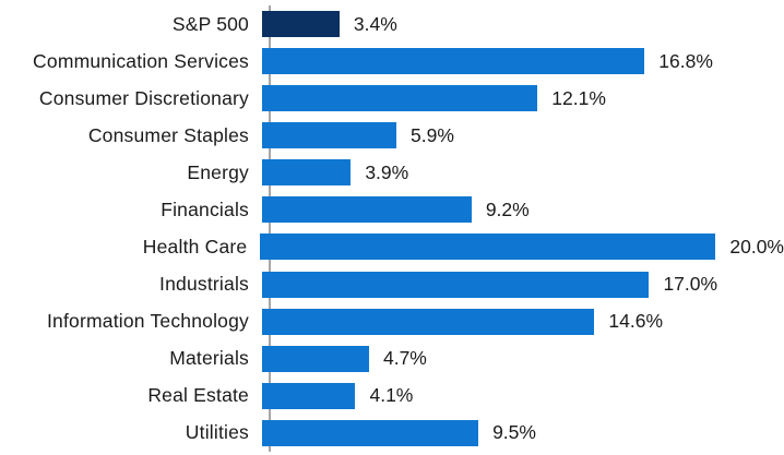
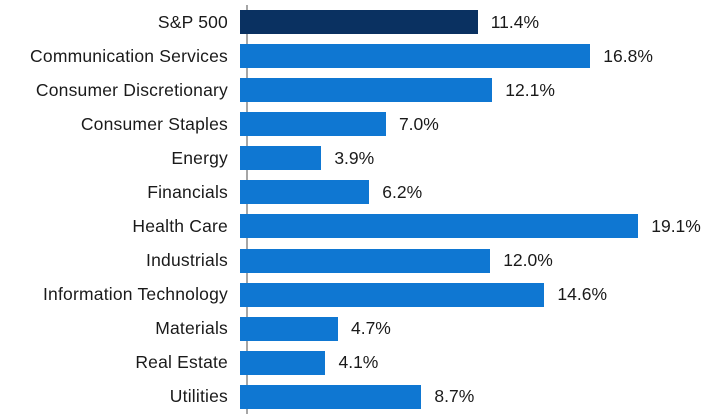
S&P 500: 3.4% -> 11.4%
Consumer Staples: 5.9% -> 7.0%
Financials: 9.2% -> 6.2%
Health Care: 20.0% -> 19.1%
Industrials: 17.0% -> 12.0%
Utilities: 9.5% -> 8.7%
